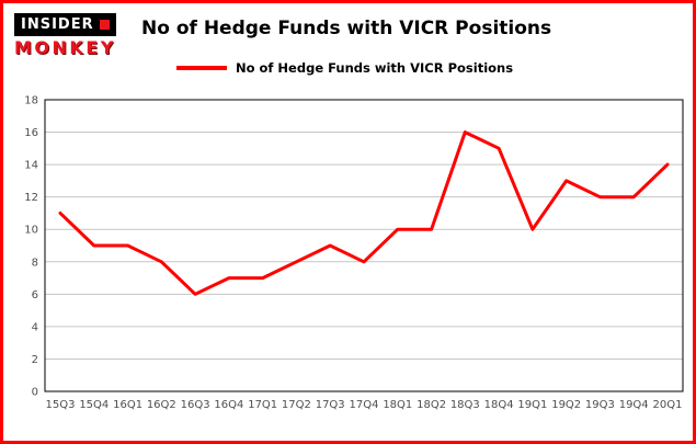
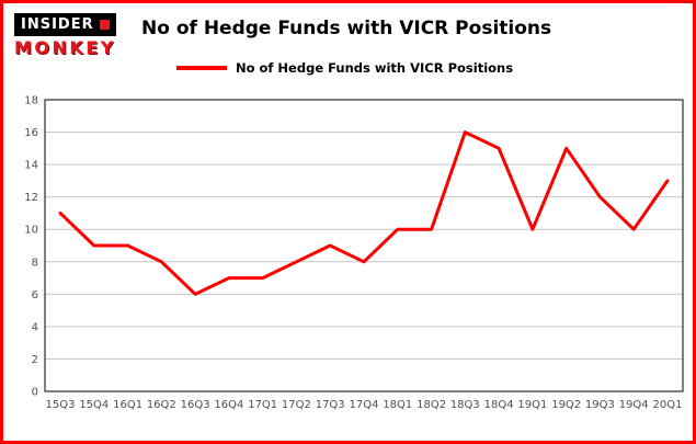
19Q2: 13 -> 15
19Q4: 12 -> 10
20Q1: 14 -> 13
